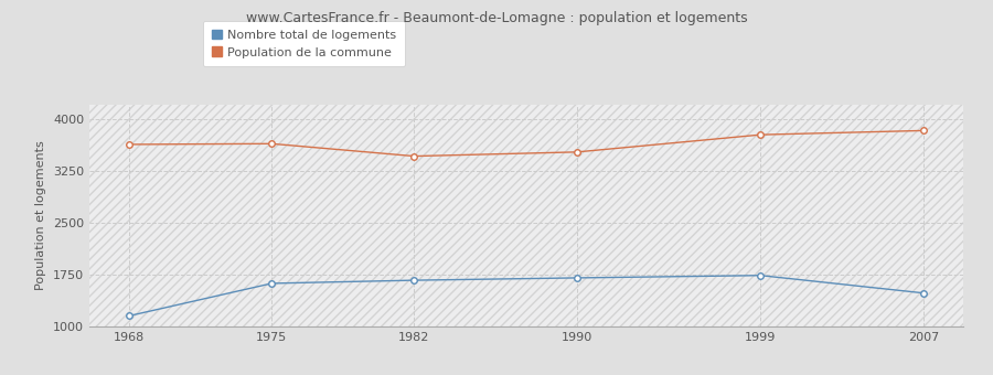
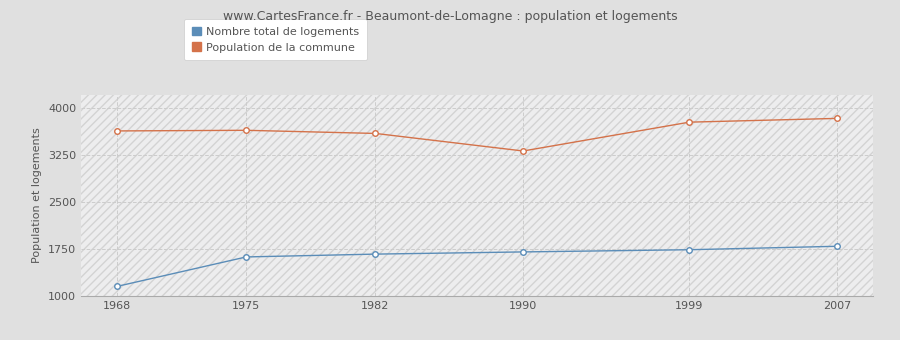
Population de la commune/1982: 3460 -> 3590
Population de la commune/1990: 3520 -> 3310
Nombre total de logements/2007: 1480 -> 1790
